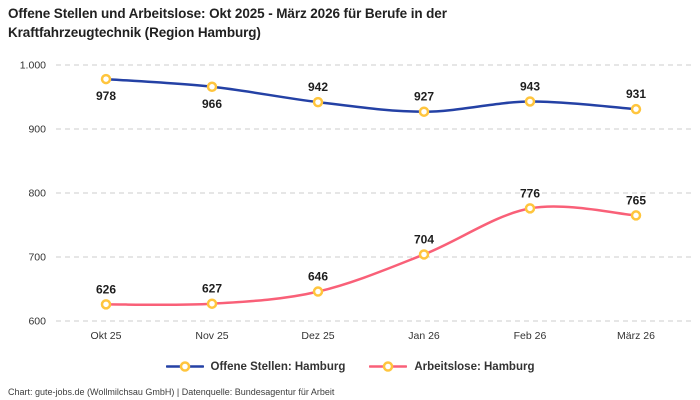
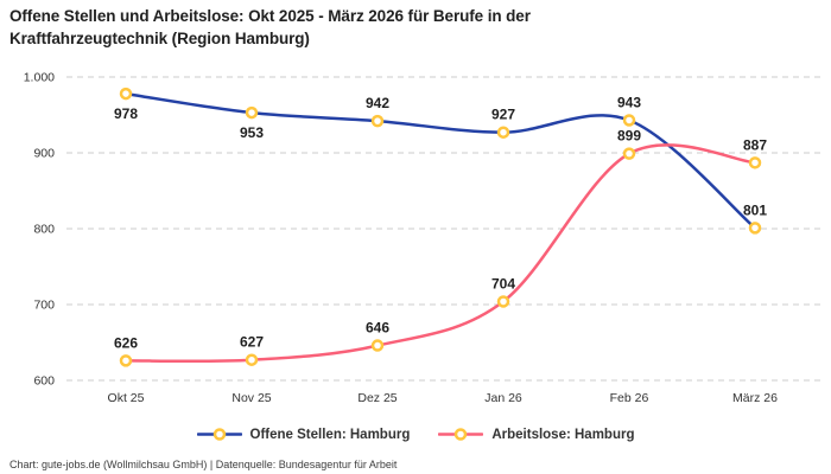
Offene Stellen: Hamburg/Nov 25: 966 -> 953
Arbeitslose: Hamburg/Feb 26: 776 -> 899
Offene Stellen: Hamburg/März 26: 931 -> 801
Arbeitslose: Hamburg/März 26: 765 -> 887
